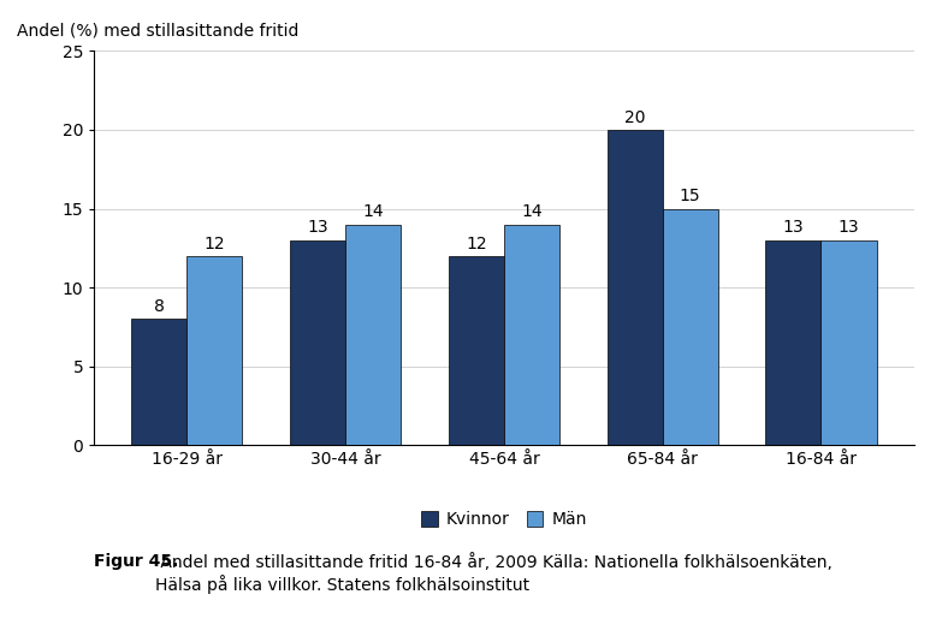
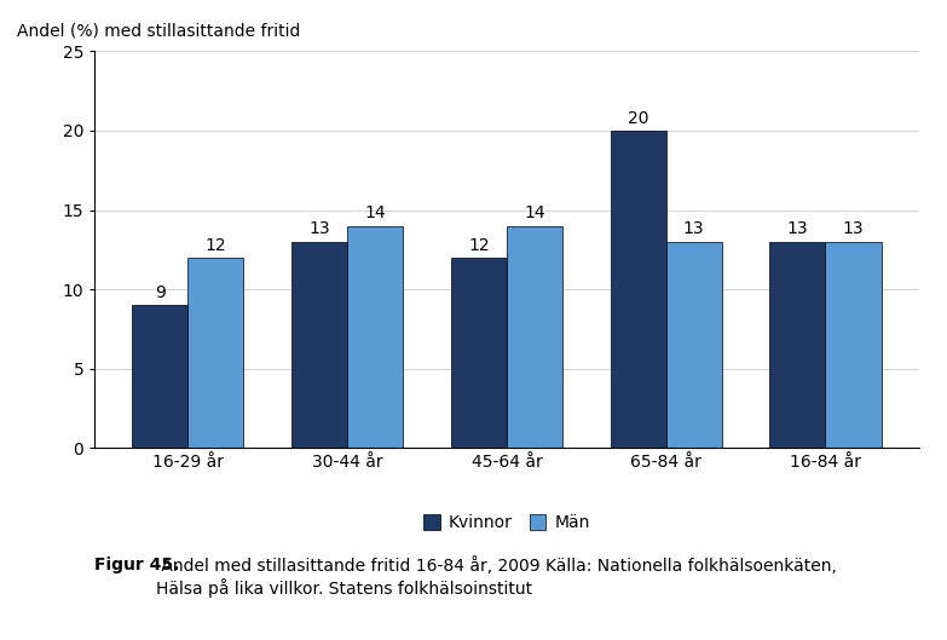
Kvinnor/16-29 år: 8 -> 9
Män/65-84 år: 15 -> 13
